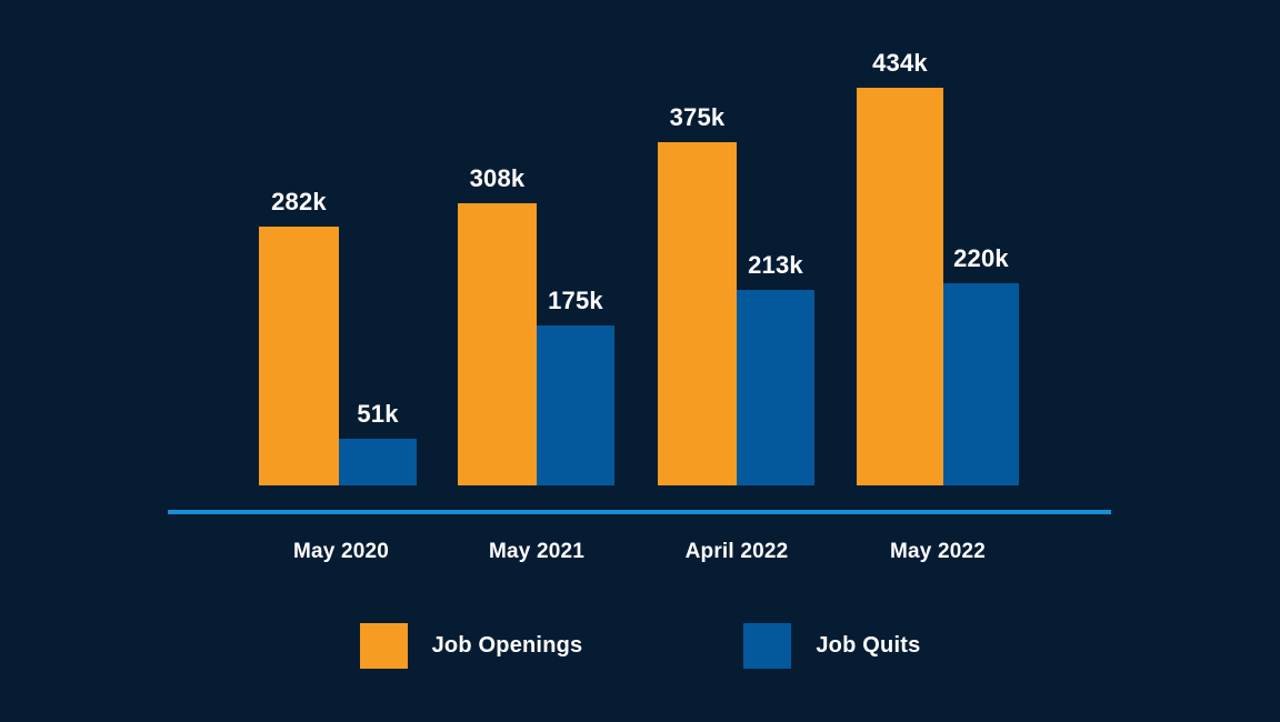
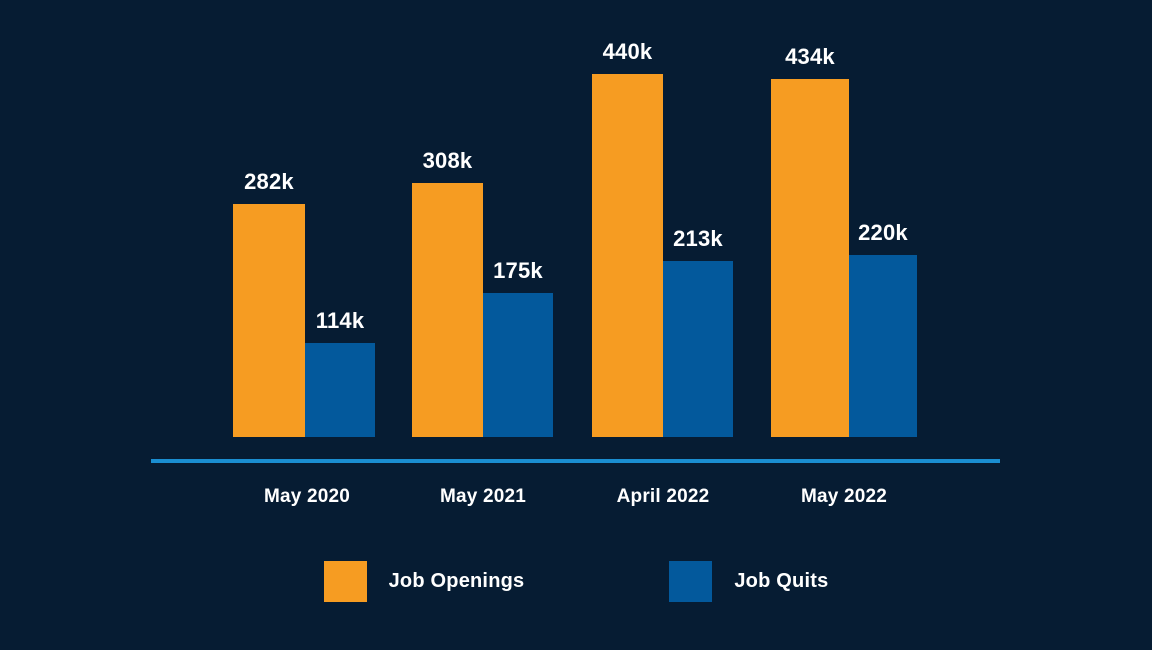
Job Quits/May 2020: 51k -> 114k
Job Openings/April 2022: 375k -> 440k
